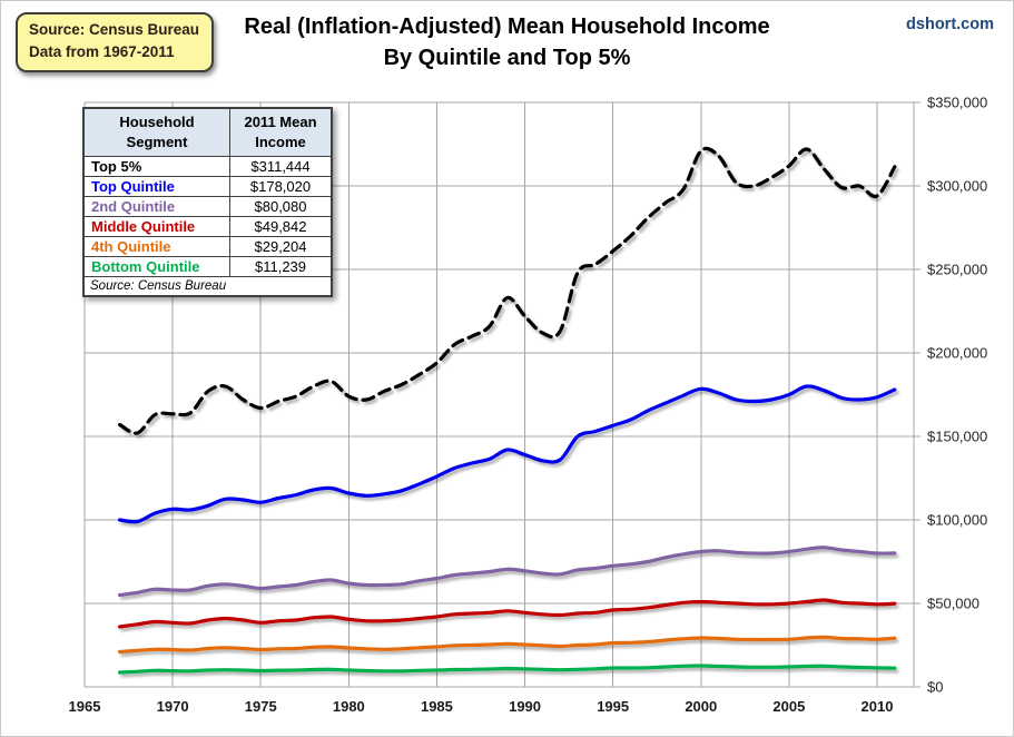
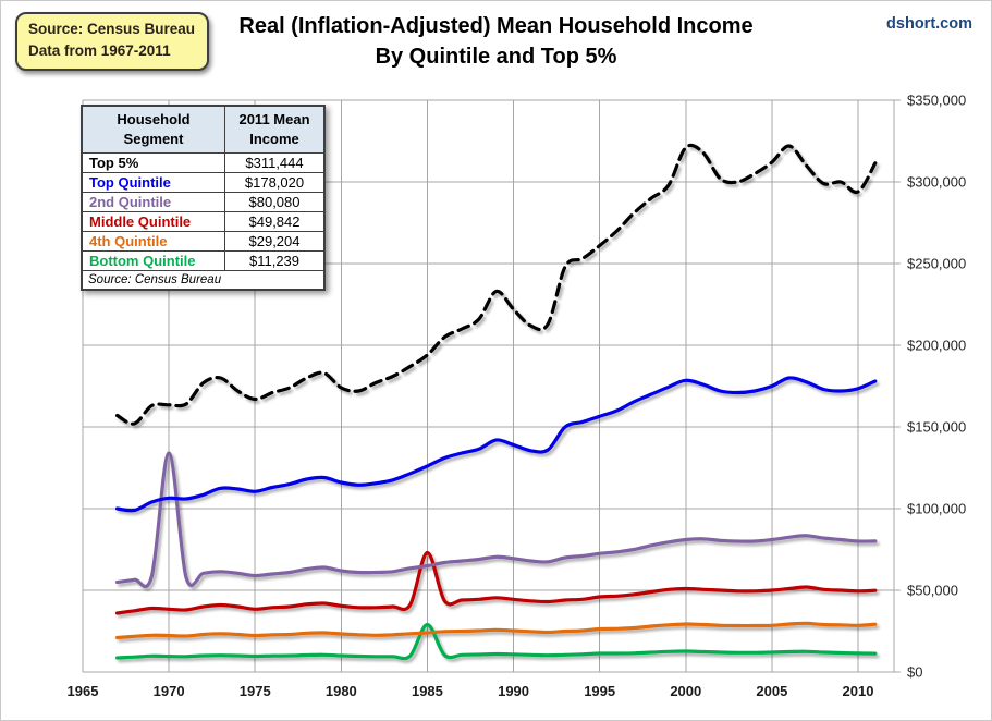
2nd Quintile/1970: $58000 -> $134000
Middle Quintile/1985: $42000 -> $73000
Bottom Quintile/1985: $10000 -> $29000
